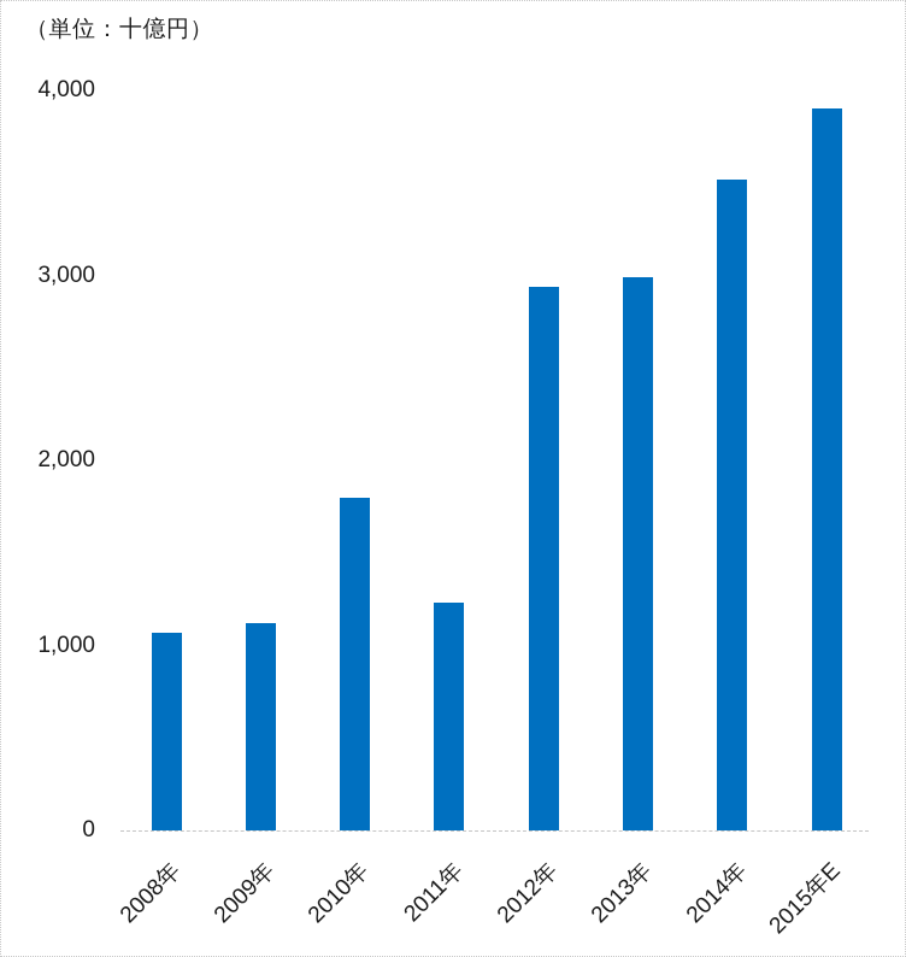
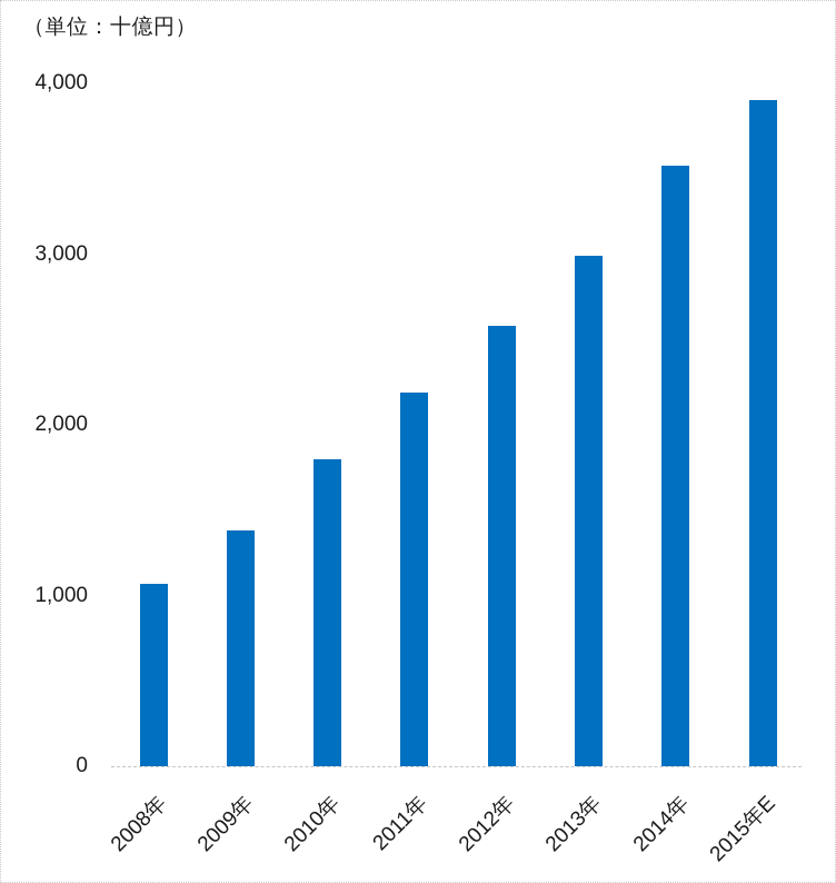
2009年: 1120 -> 1380
2011年: 1230 -> 2190
2012年: 2940 -> 2580
